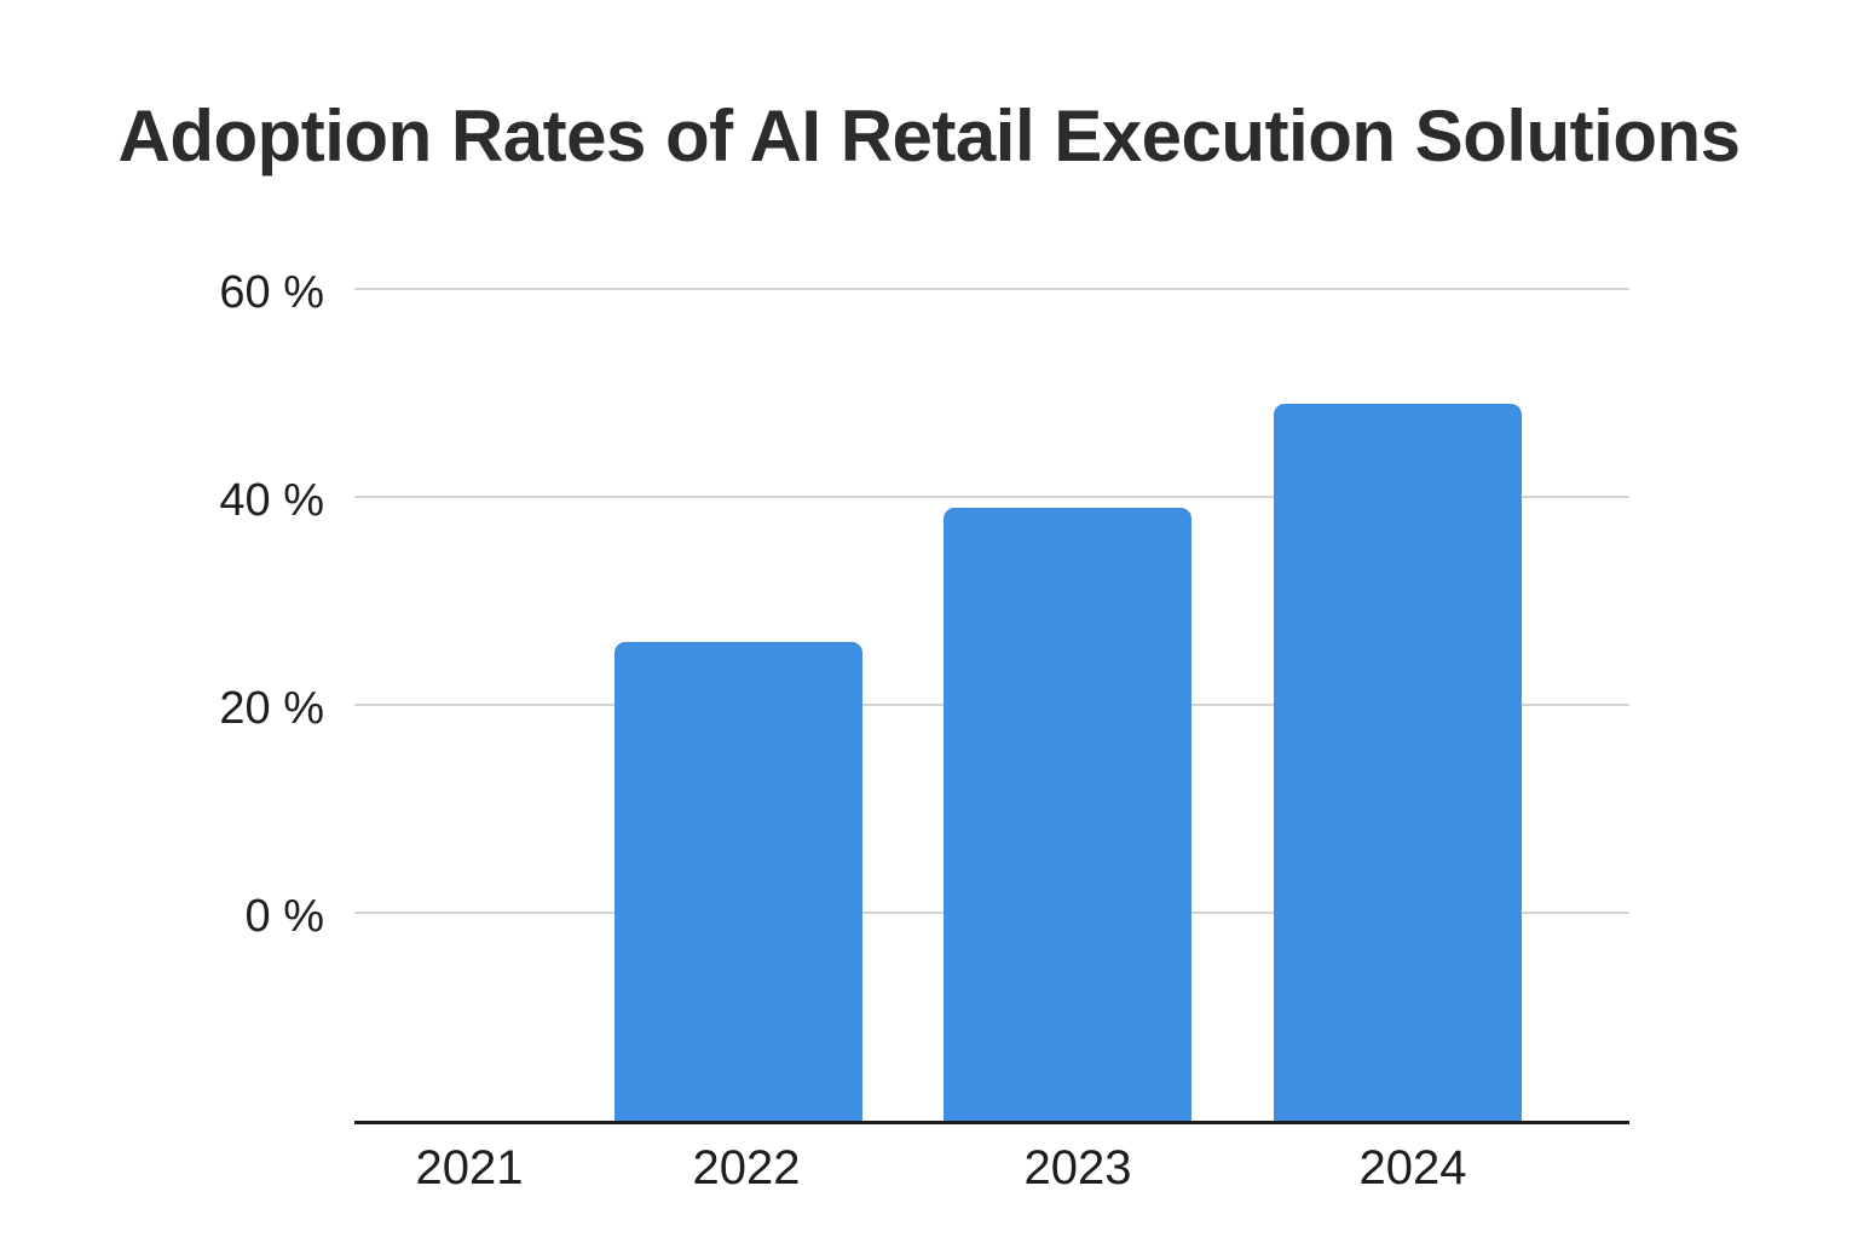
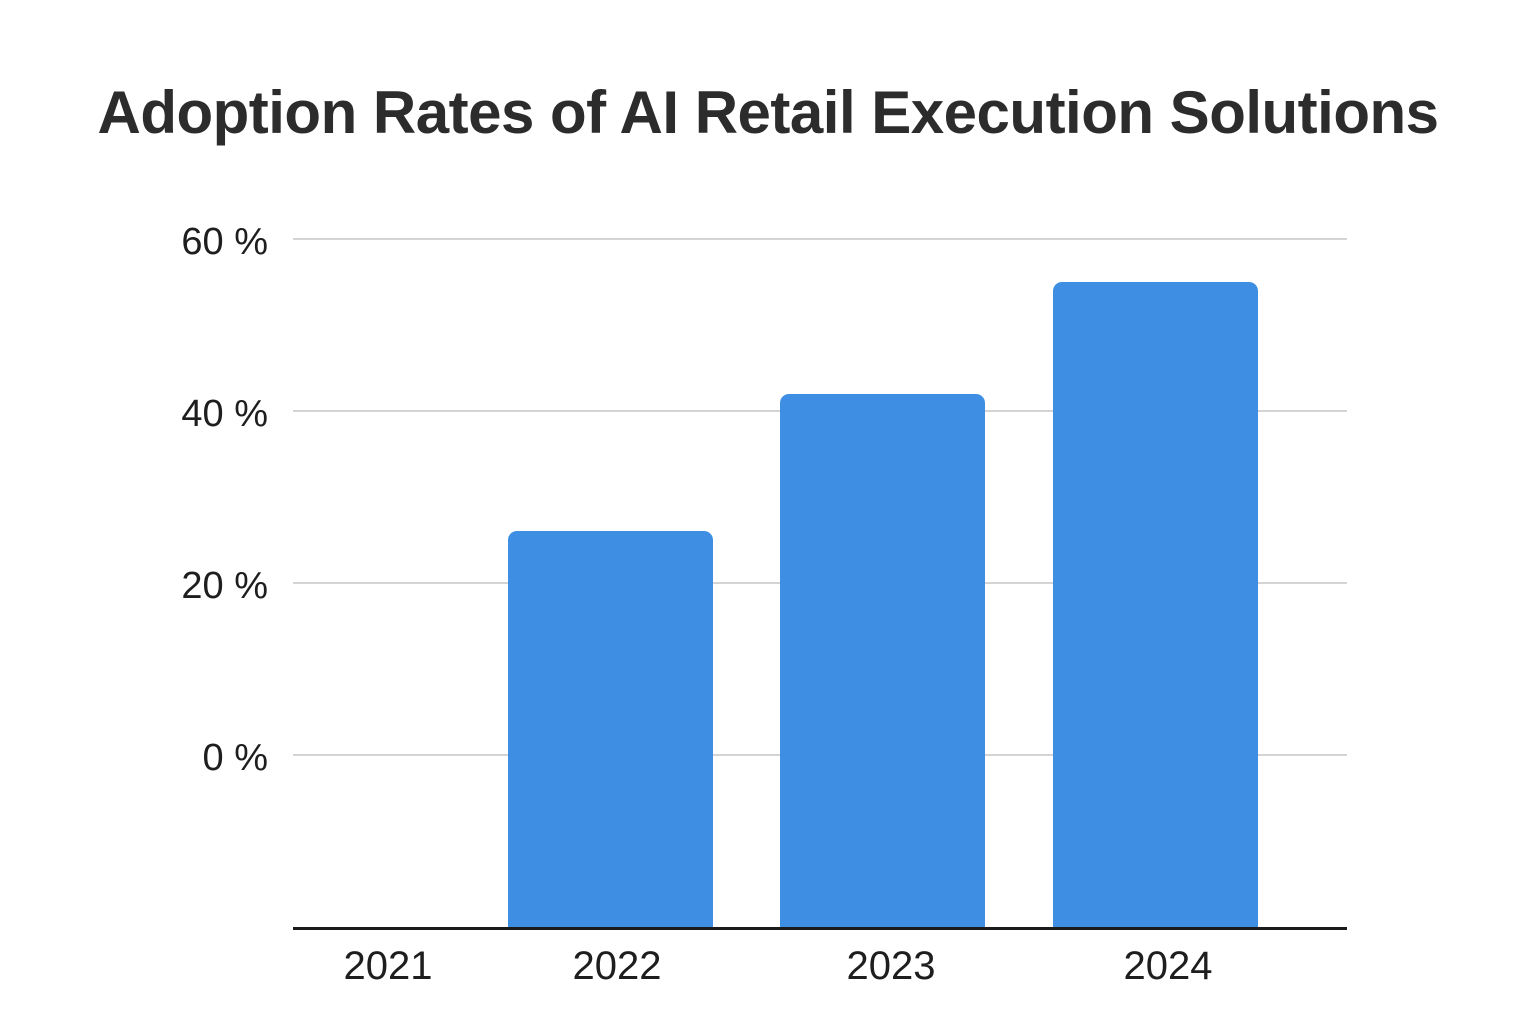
2023: 39% -> 42%
2024: 49% -> 55%
